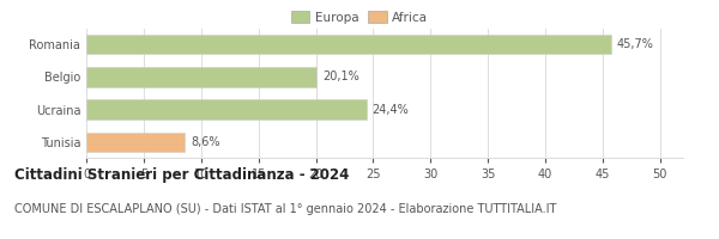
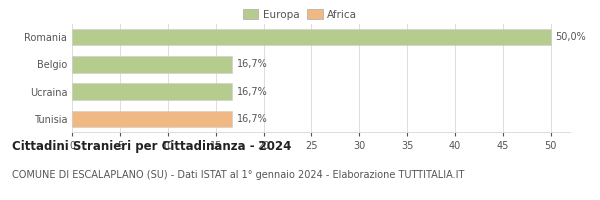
Romania: 45,7% -> 50,0%
Belgio: 20,1% -> 16,7%
Ucraina: 24,4% -> 16,7%
Tunisia: 8,6% -> 16,7%
